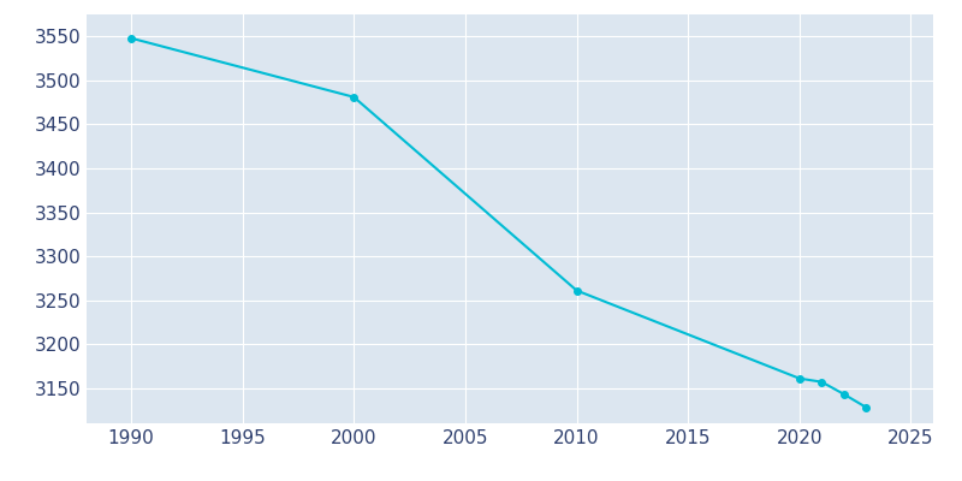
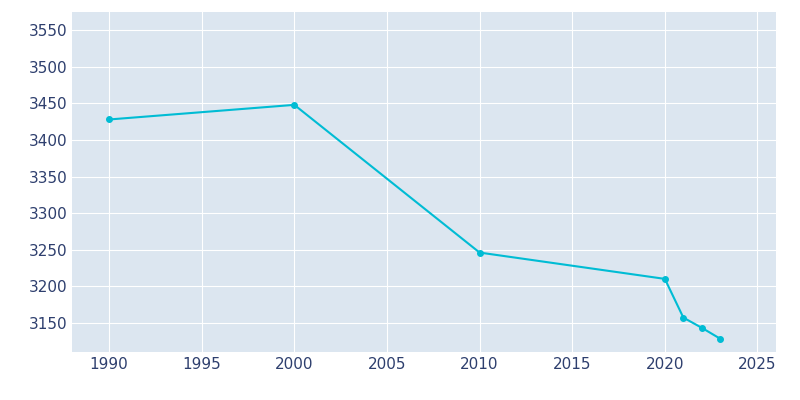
1990: 3548 -> 3428
2000: 3481 -> 3448
2010: 3261 -> 3246
2020: 3161 -> 3210
